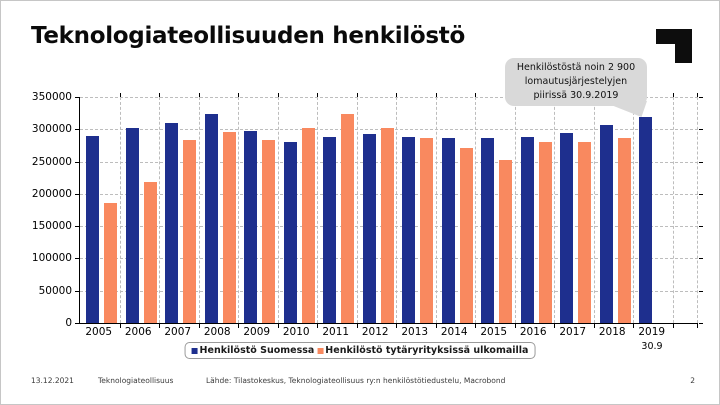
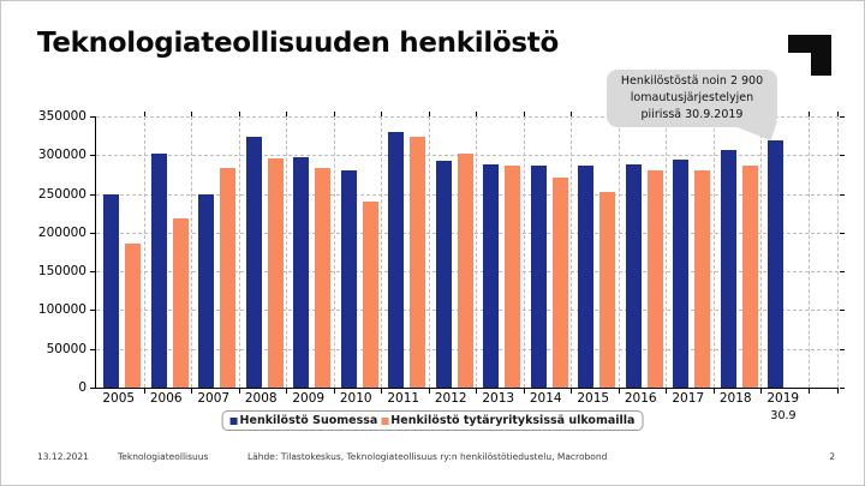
Henkilöstö Suomessa/2005: 290000 -> 250000
Henkilöstö Suomessa/2007: 310000 -> 250000
Henkilöstö tytäryrityksissä ulkomailla/2010: 300000 -> 240000
Henkilöstö Suomessa/2011: 290000 -> 330000
